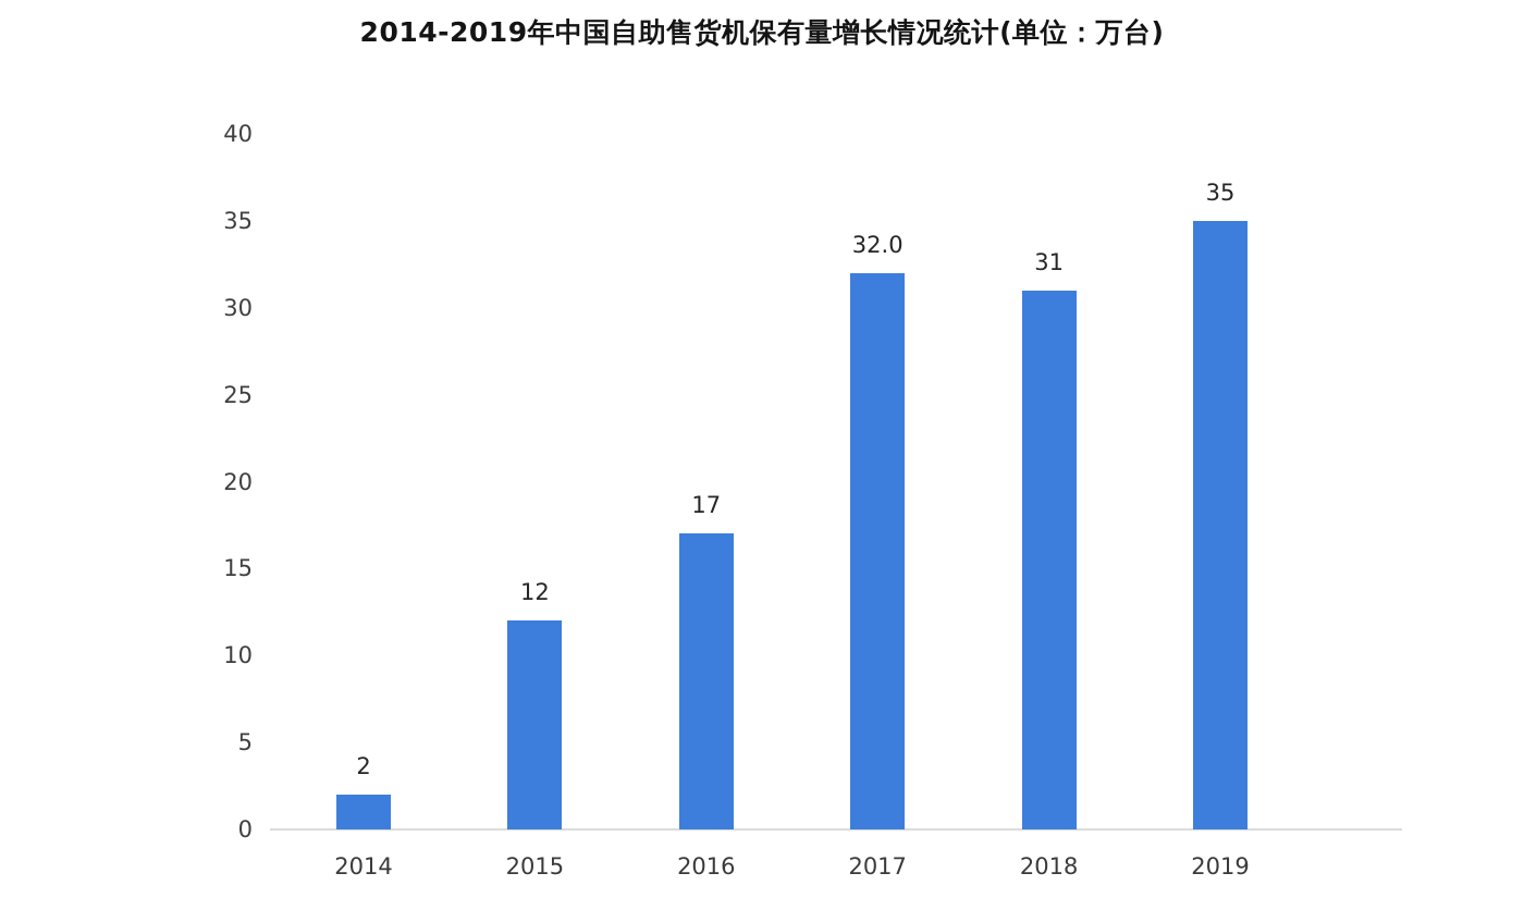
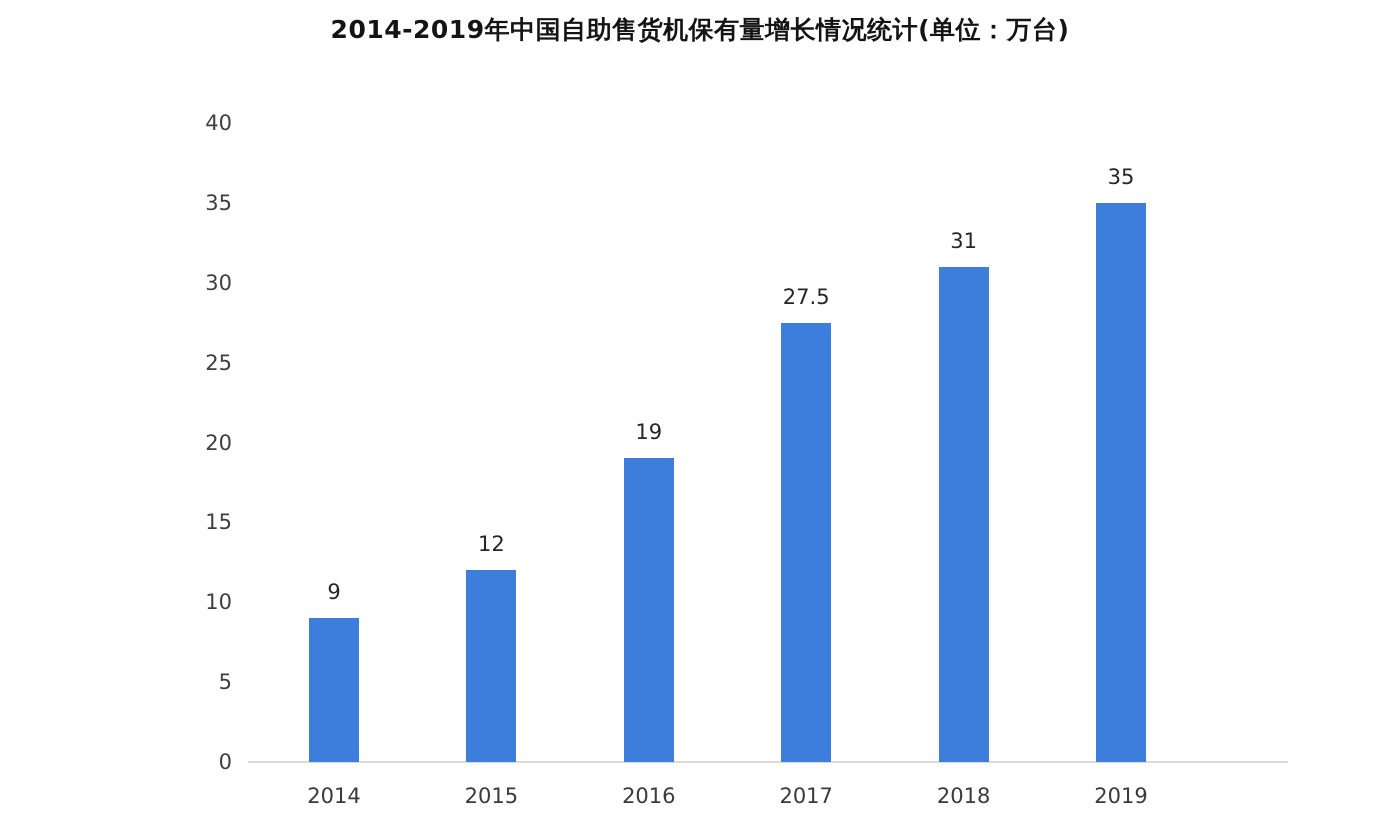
2014: 2 -> 9
2016: 17 -> 19
2017: 32.0 -> 27.5
